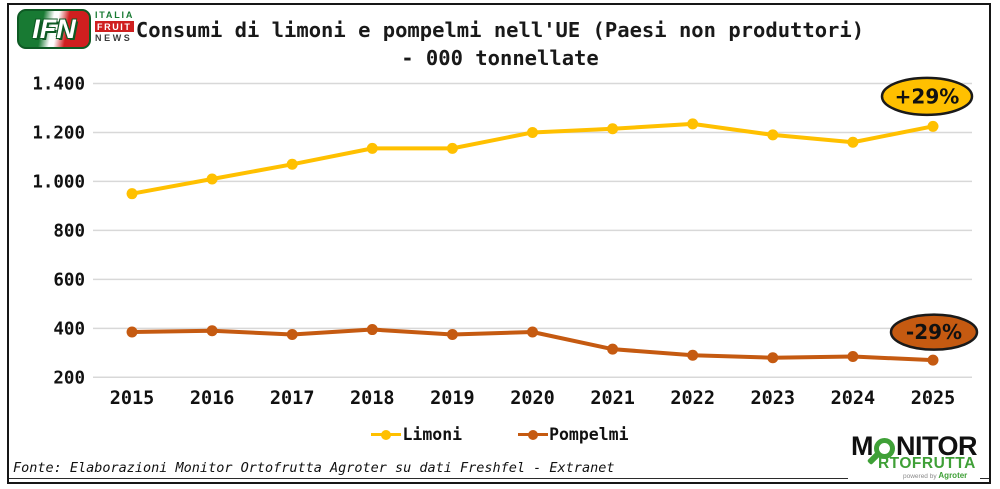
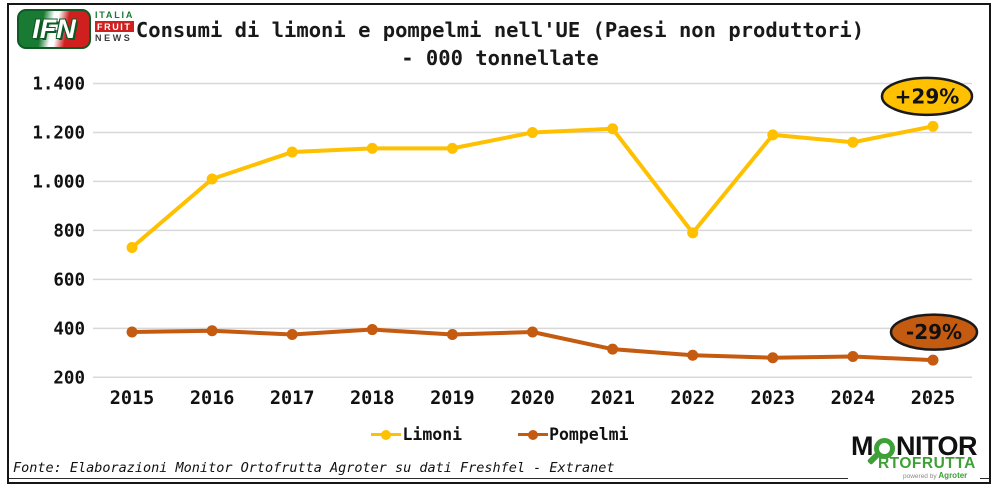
Limoni/2015: 950 -> 730
Limoni/2017: 1070 -> 1120
Limoni/2022: 1240 -> 790
